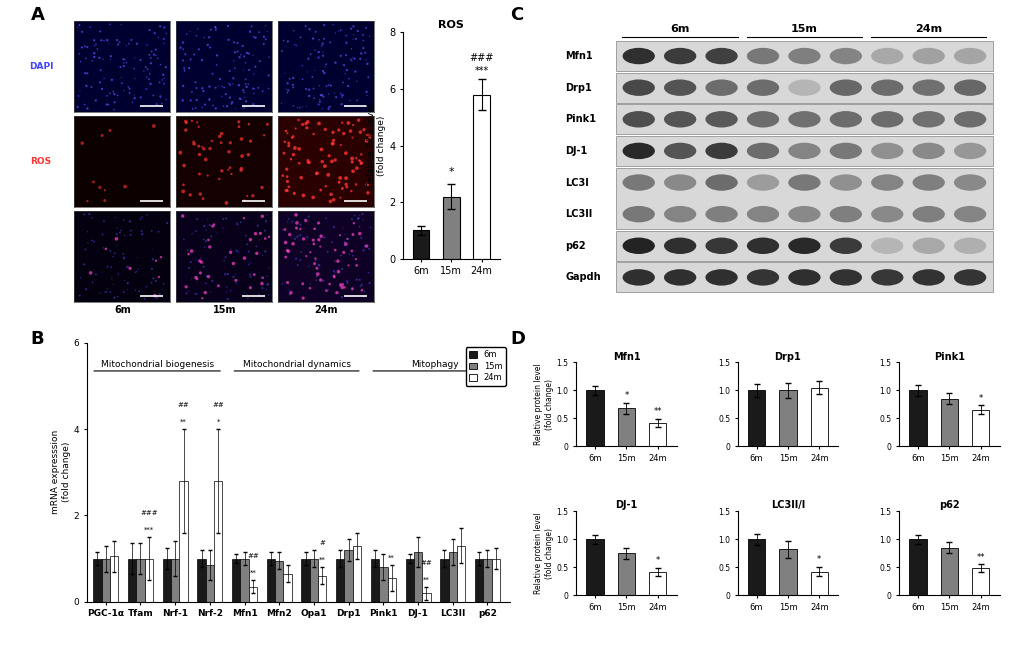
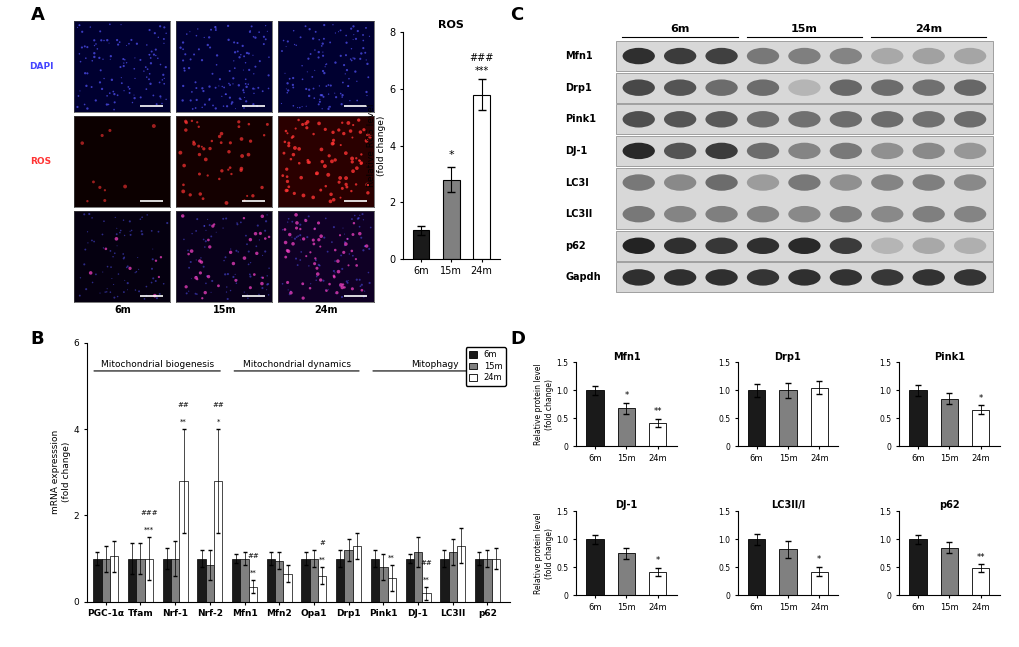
ROS/15m: 2.2 -> 2.8
